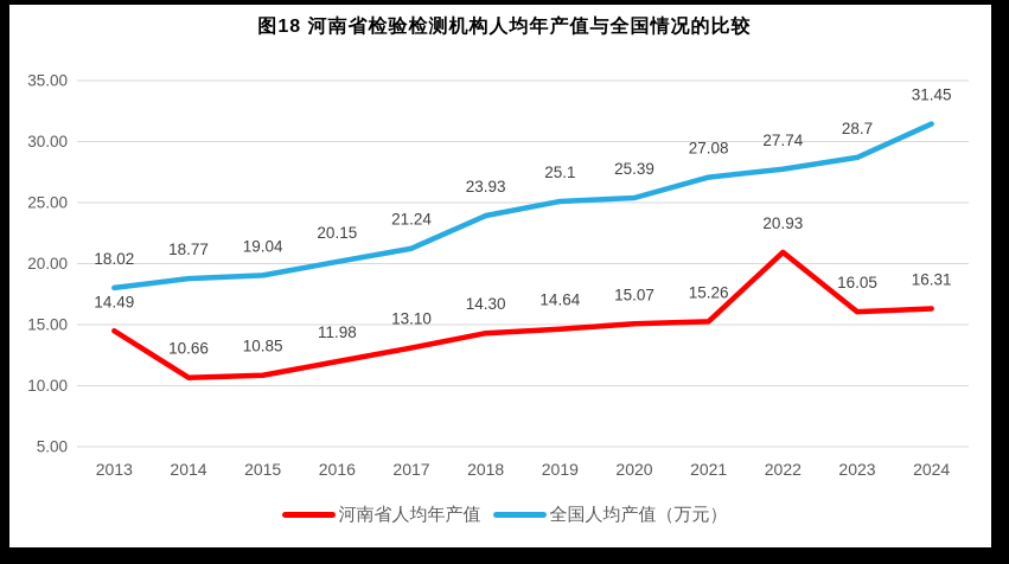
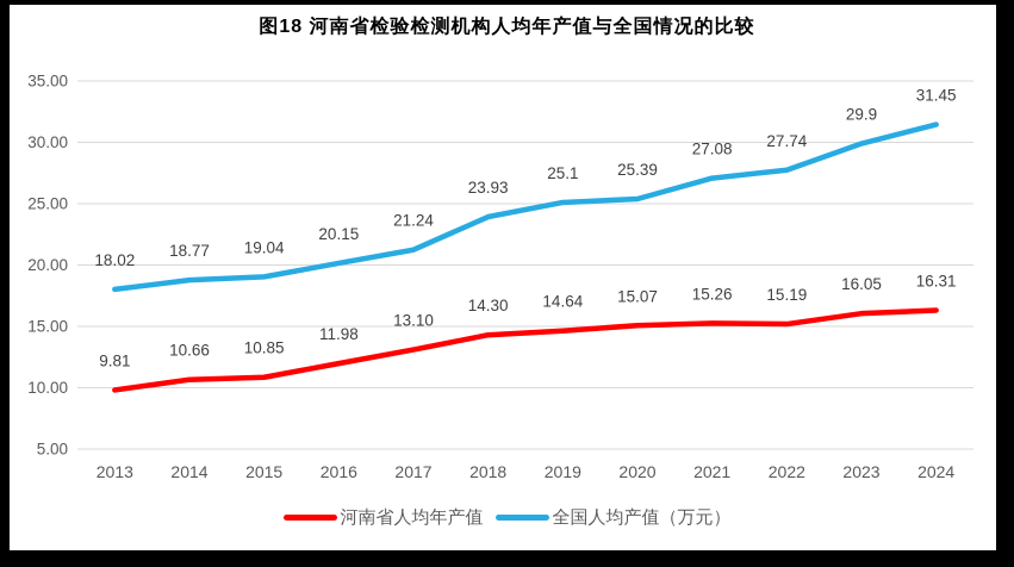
河南省人均年产值/2013: 14.49 -> 9.81
河南省人均年产值/2022: 20.93 -> 15.19
全国人均产值（万元）/2023: 28.7 -> 29.9
